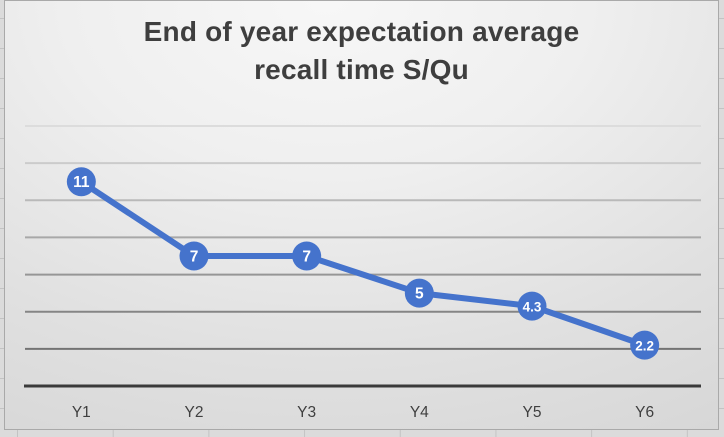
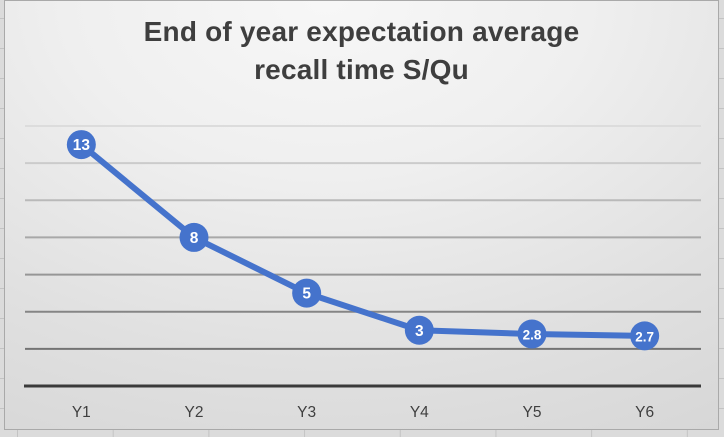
Y1: 11 -> 13
Y2: 7 -> 8
Y3: 7 -> 5
Y4: 5 -> 3
Y5: 4.3 -> 2.8
Y6: 2.2 -> 2.7
